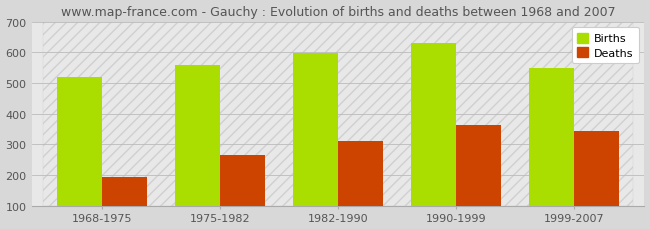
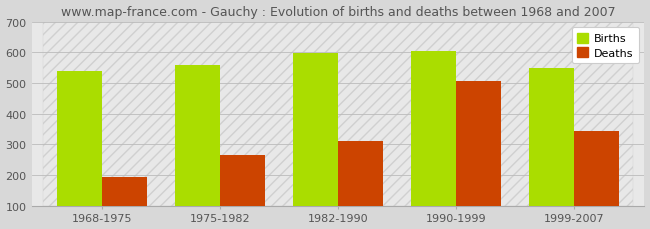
Births/1968-1975: 520 -> 540
Births/1990-1999: 630 -> 605
Deaths/1990-1999: 363 -> 505
